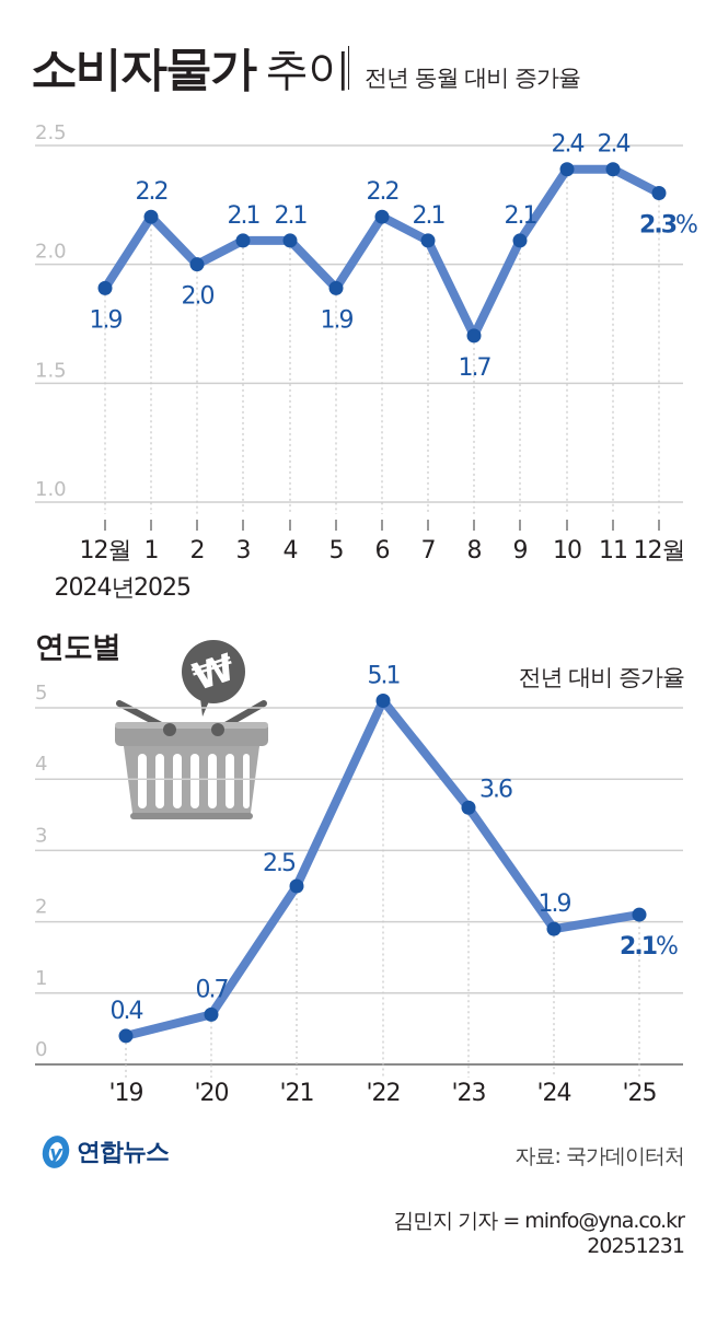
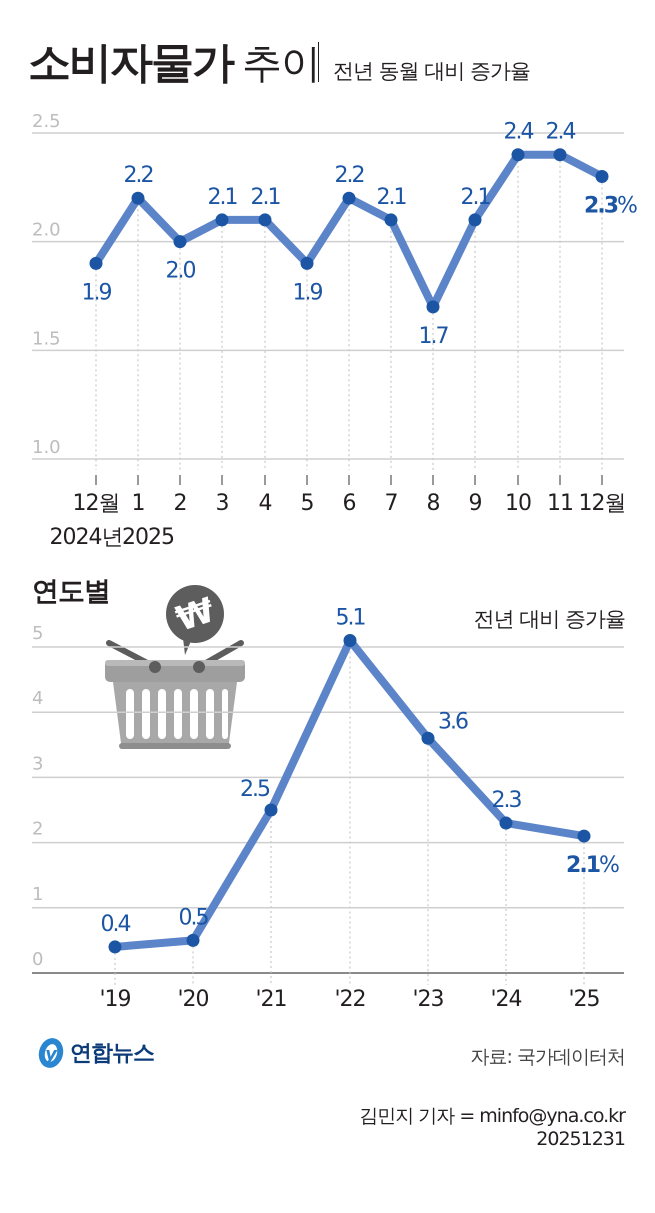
연도별/'20: 0.7 -> 0.5
연도별/'24: 1.9 -> 2.3
